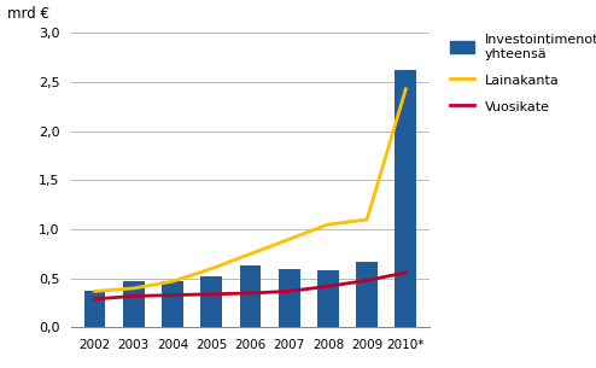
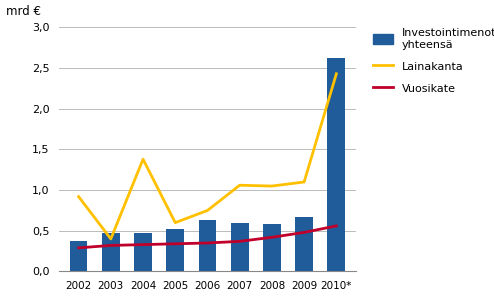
Lainakanta/2002: 0,37 -> 0,92
Lainakanta/2004: 0,47 -> 1,38
Lainakanta/2007: 0,90 -> 1,06
